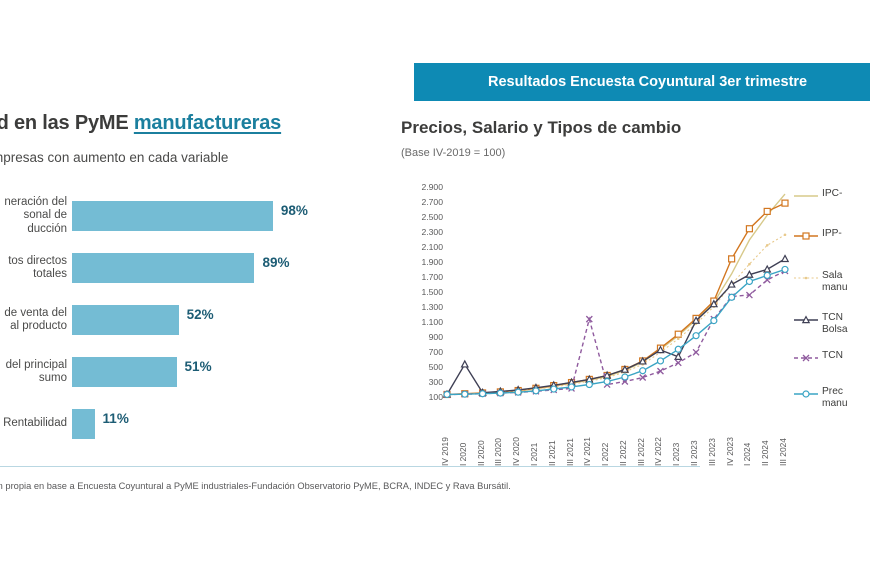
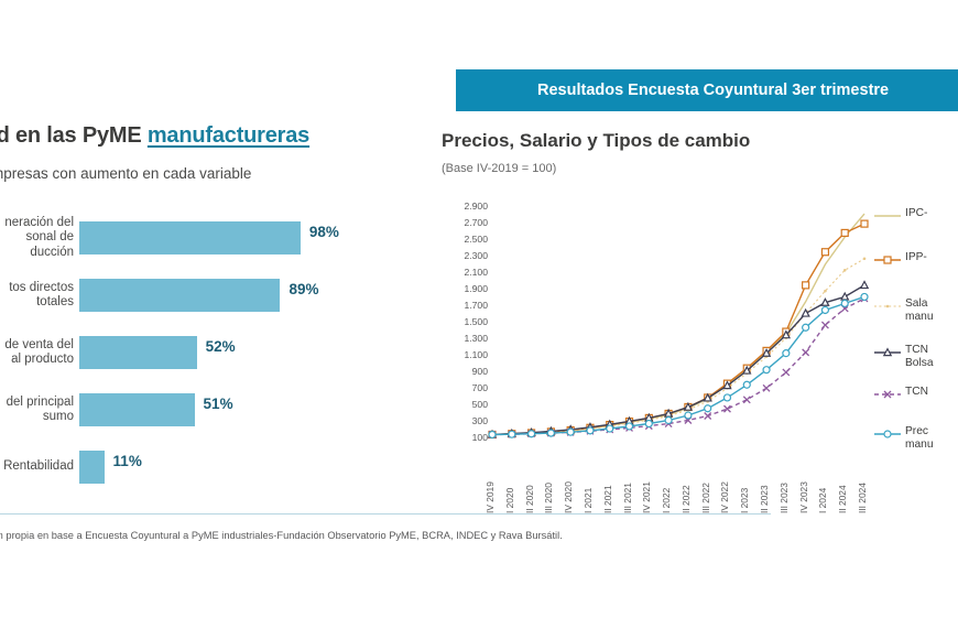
TCN Bolsa/I 2020: 500 -> 100
TCN/IV 2021: 1100 -> 200
TCN Bolsa/I 2023: 600 -> 900
TCN/III 2023: 1100 -> 800
TCN/IV 2023: 1400 -> 1100
